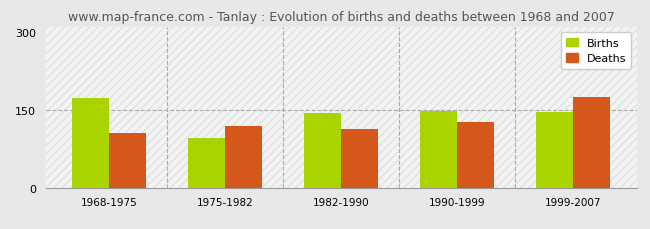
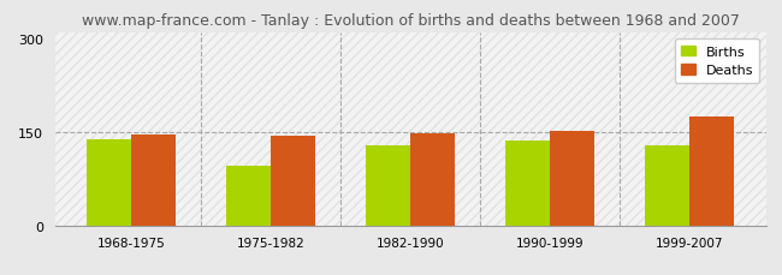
Births/1968-1975: 172 -> 138
Deaths/1968-1975: 106 -> 145
Deaths/1975-1982: 118 -> 143
Births/1982-1990: 144 -> 128
Deaths/1982-1990: 112 -> 147
Births/1990-1999: 148 -> 135
Deaths/1990-1999: 126 -> 152
Births/1999-2007: 146 -> 128
